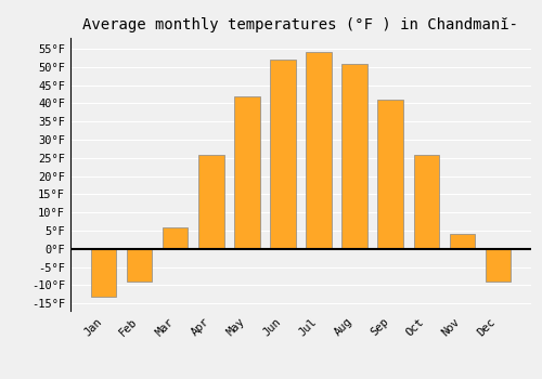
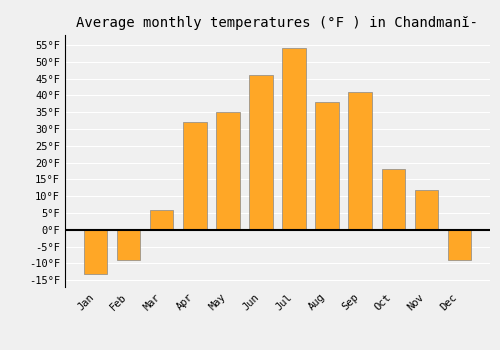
Apr: 26°F -> 32°F
May: 42°F -> 35°F
Jun: 52°F -> 46°F
Aug: 51°F -> 38°F
Oct: 26°F -> 18°F
Nov: 4°F -> 12°F
